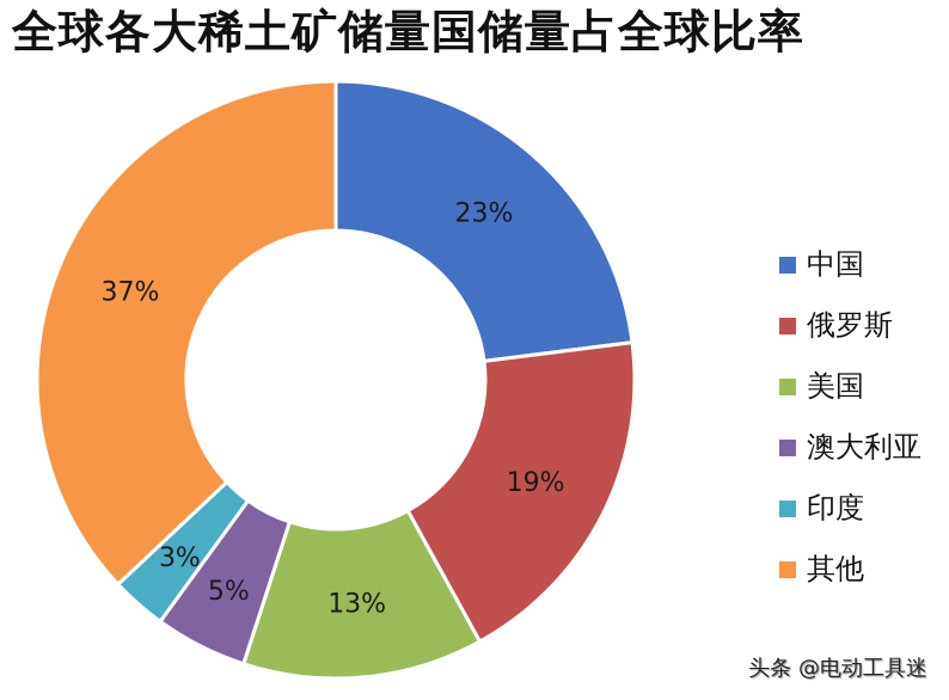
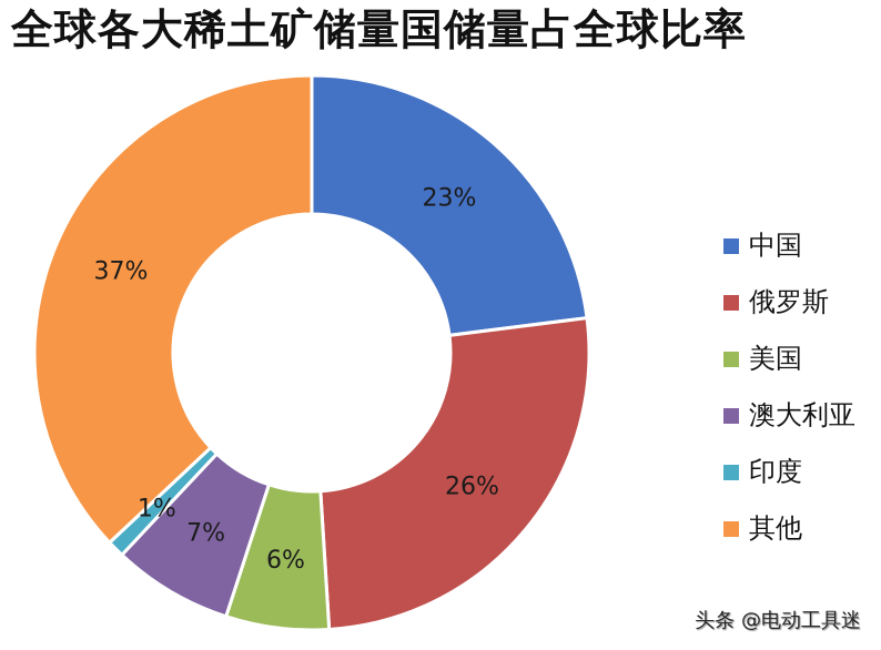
俄罗斯: 19% -> 26%
美国: 13% -> 6%
澳大利亚: 5% -> 7%
印度: 3% -> 1%
